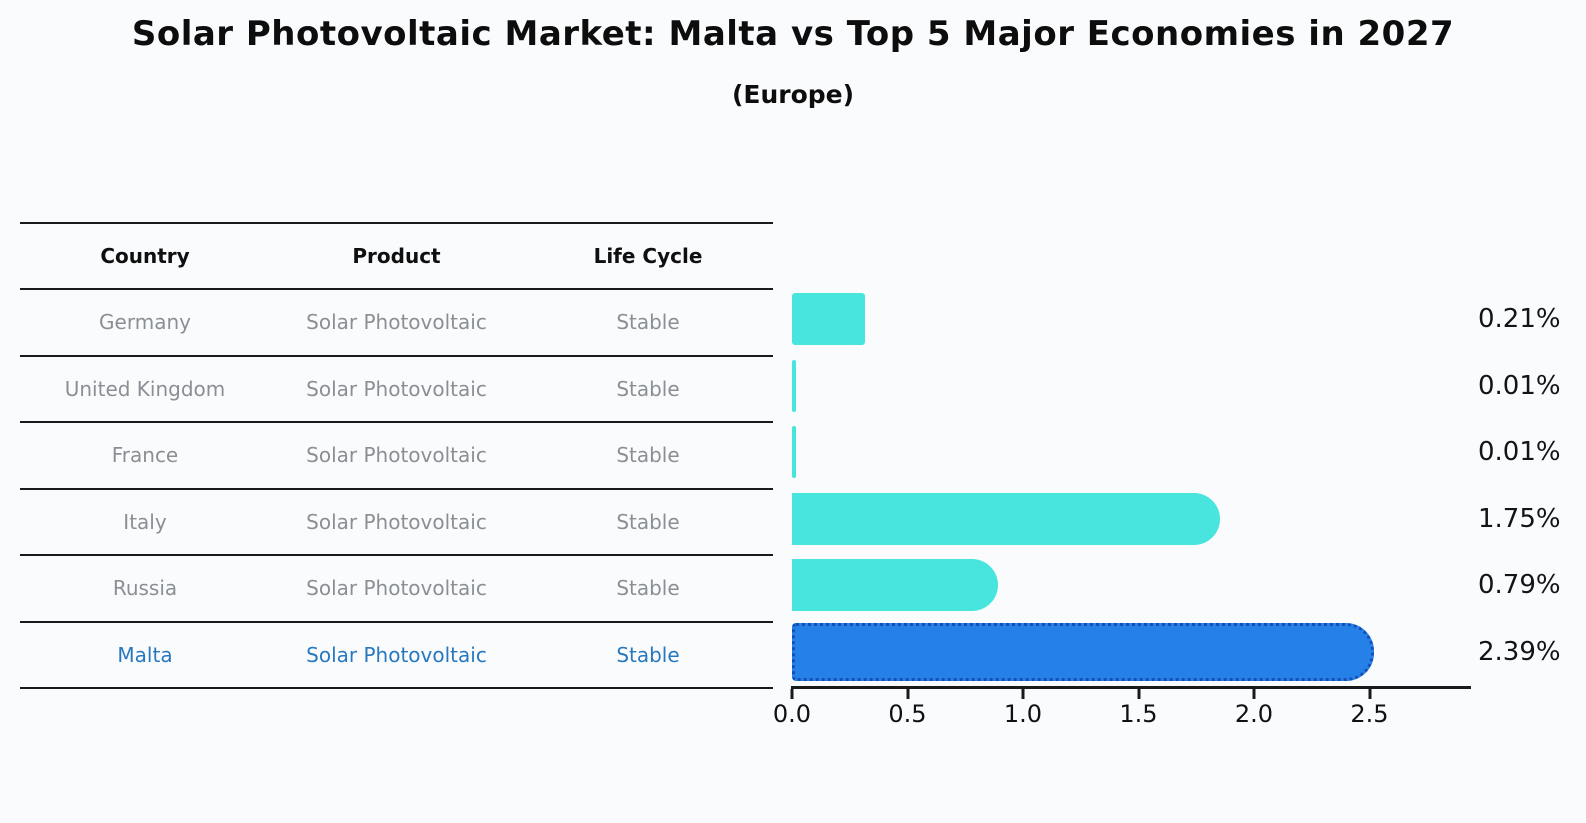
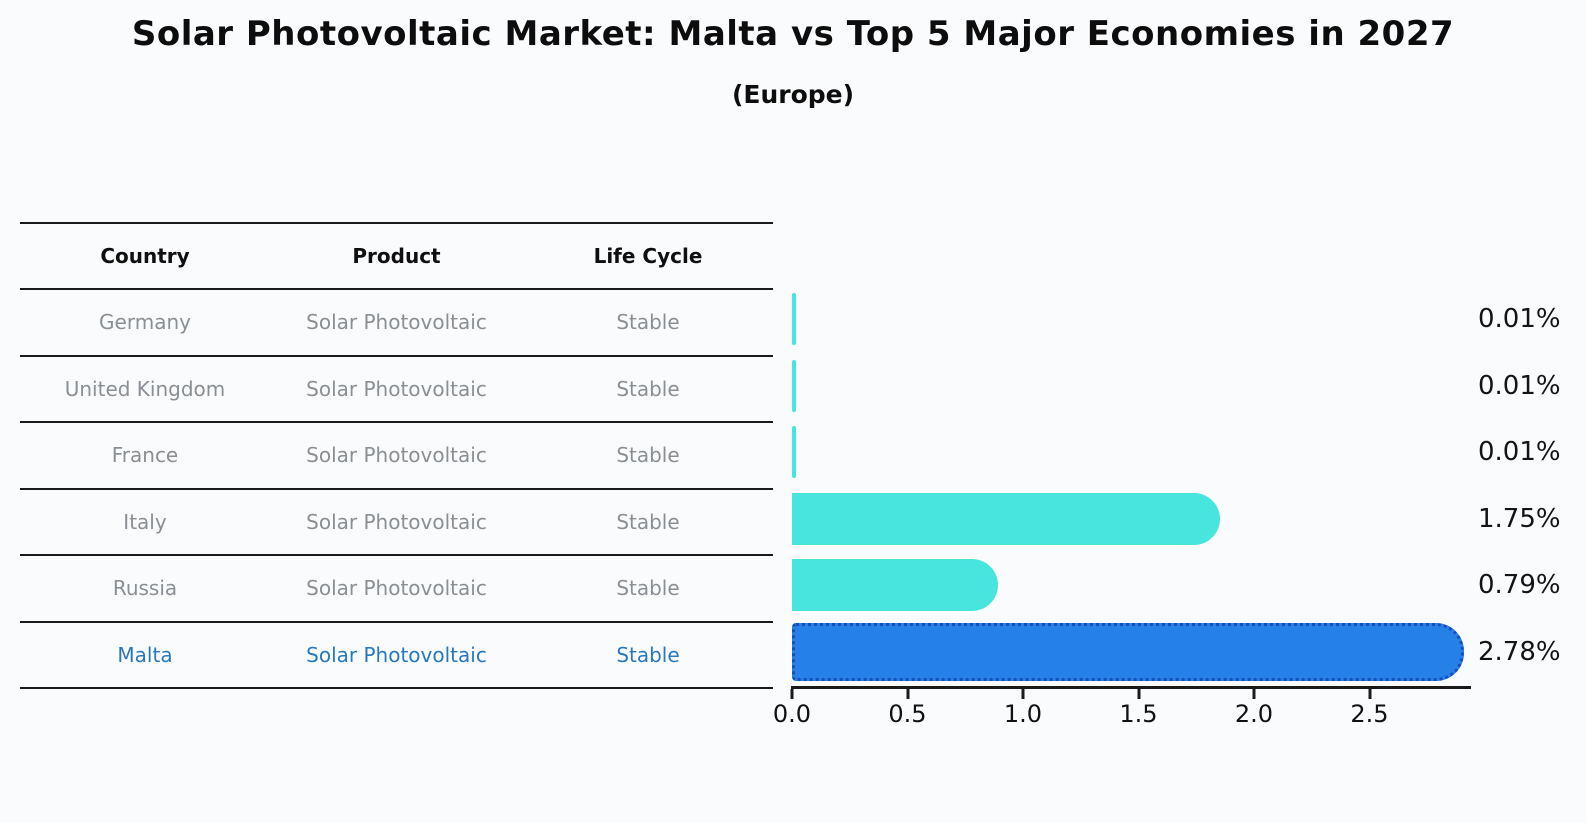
Germany: 0.21% -> 0.01%
Malta: 2.39% -> 2.78%
